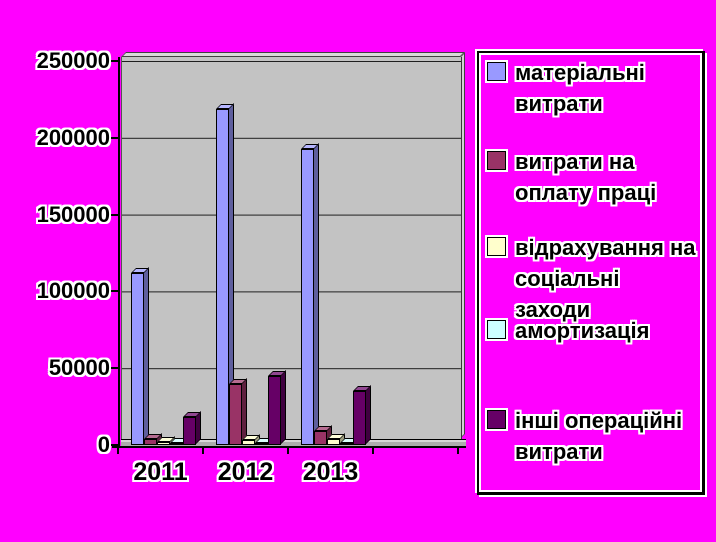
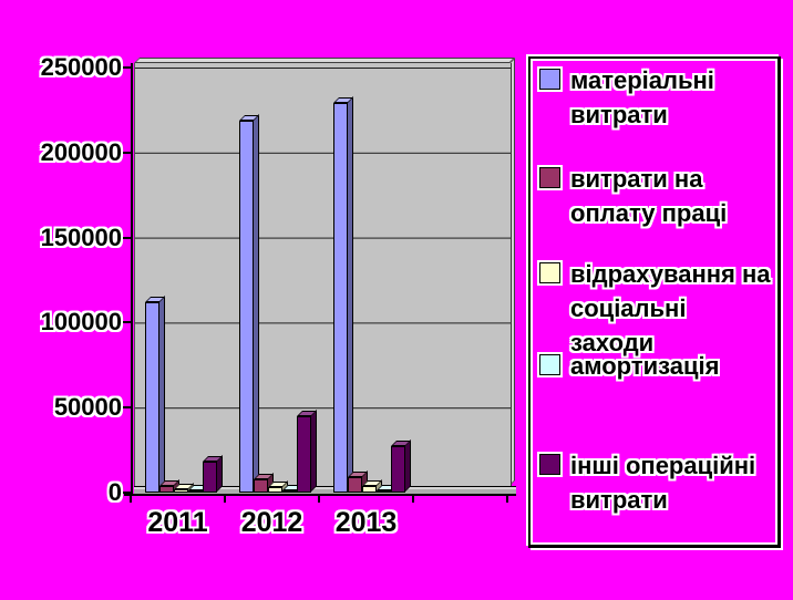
витрати на оплату праці/2012: 40000 -> 8000
матеріальні витрати/2013: 193000 -> 229000
інші операційні витрати/2013: 35000 -> 28000
